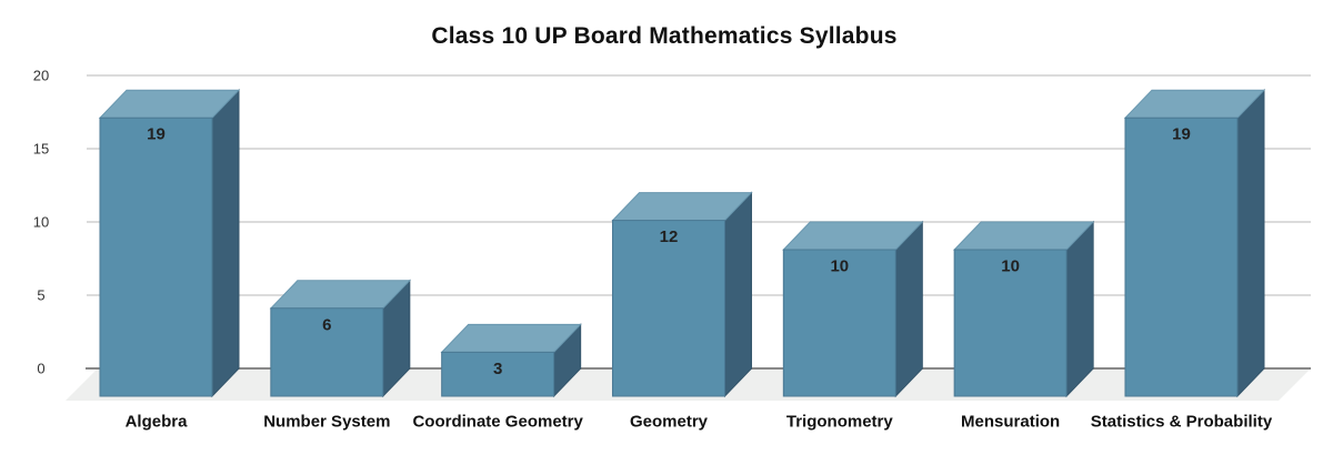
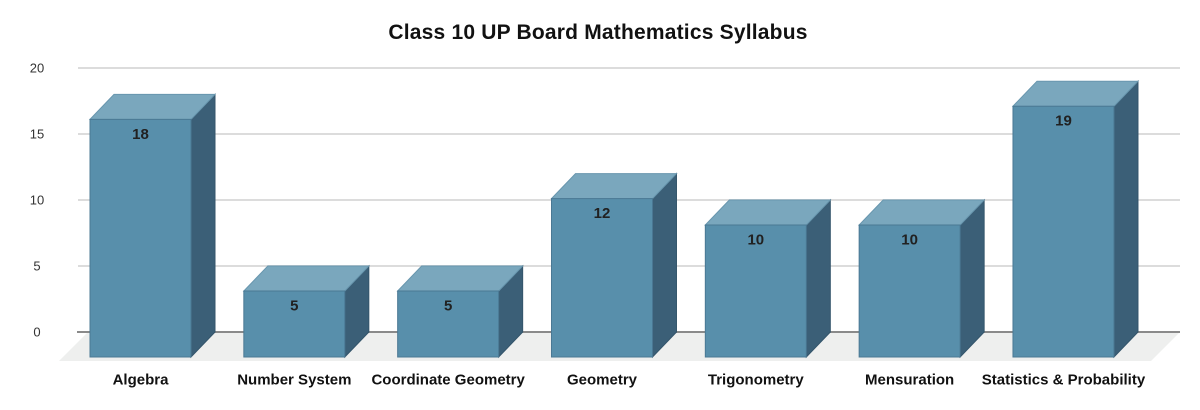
Algebra: 19 -> 18
Number System: 6 -> 5
Coordinate Geometry: 3 -> 5
